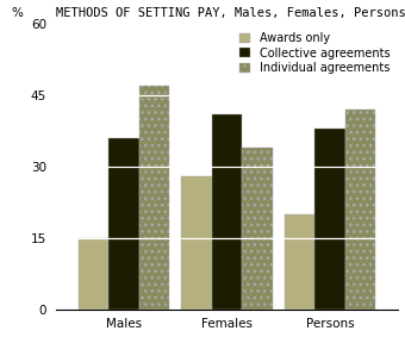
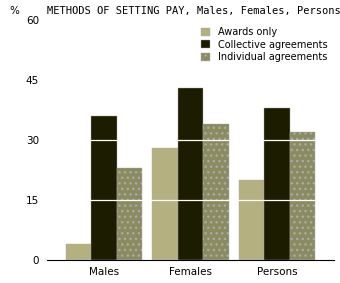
Awards only/Males: 15 -> 4
Individual agreements/Males: 47 -> 23
Collective agreements/Females: 41 -> 43
Individual agreements/Persons: 42 -> 32
